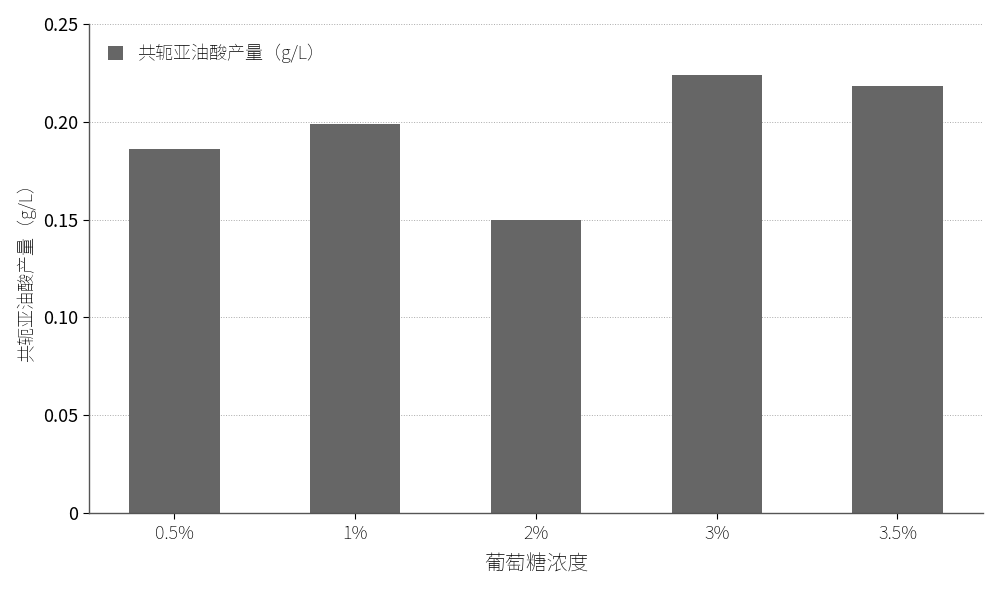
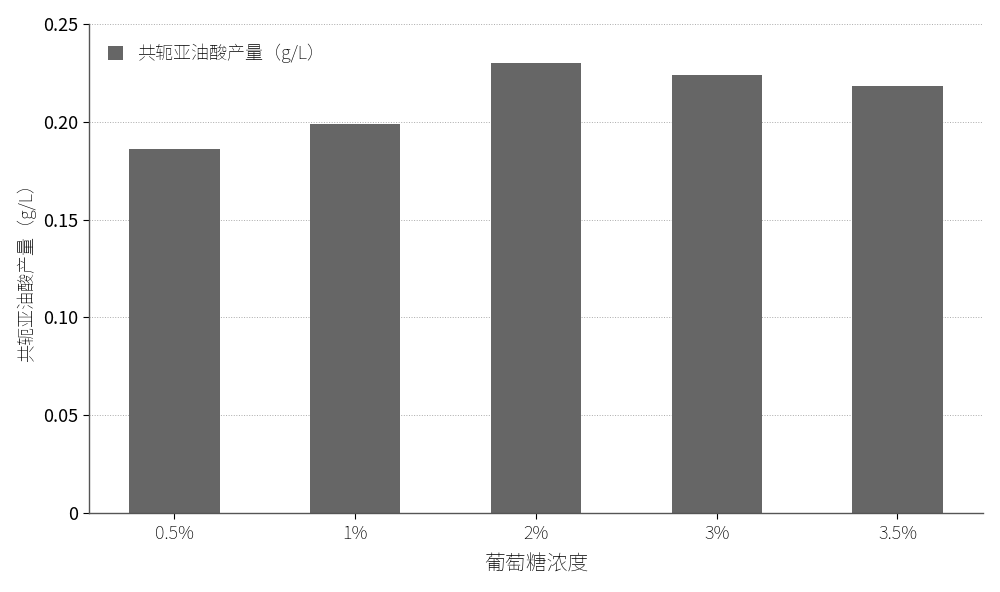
2%: 0.150 -> 0.230
